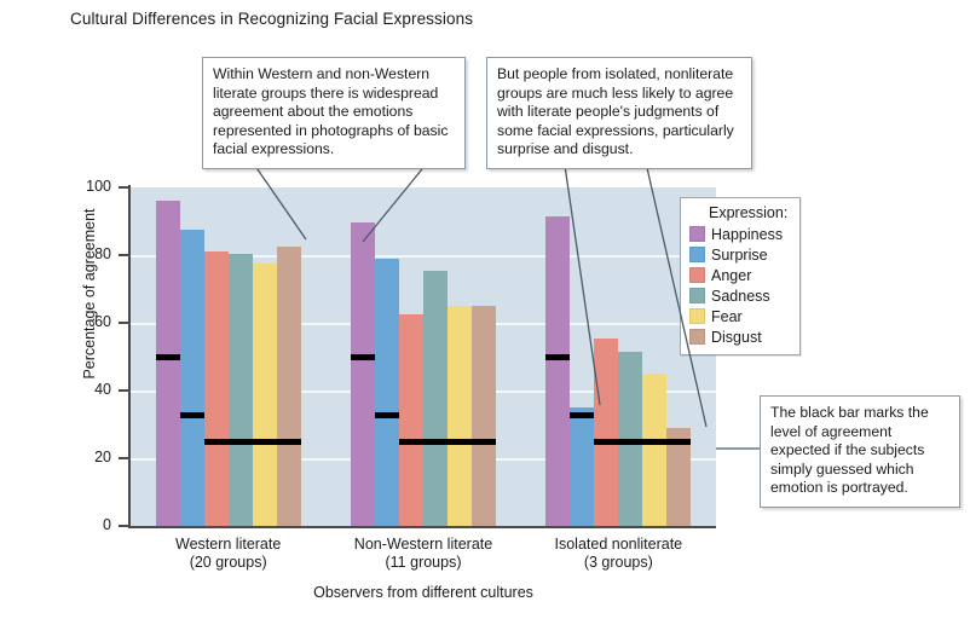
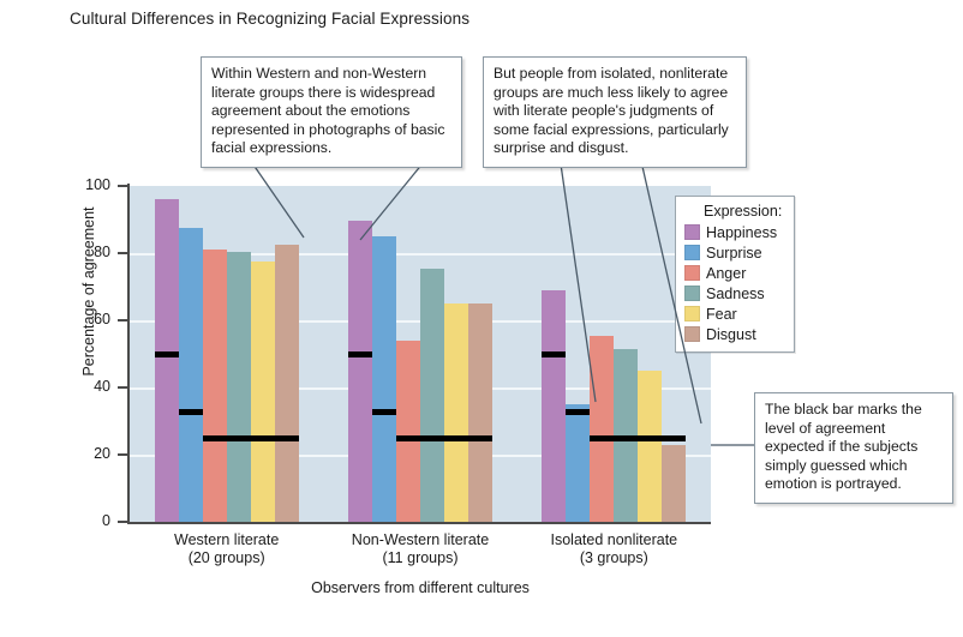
Surprise/Non-Western literate (11 groups): 79 -> 85
Anger/Non-Western literate (11 groups): 62 -> 54
Happiness/Isolated nonliterate (3 groups): 92 -> 69
Disgust/Isolated nonliterate (3 groups): 29 -> 23
